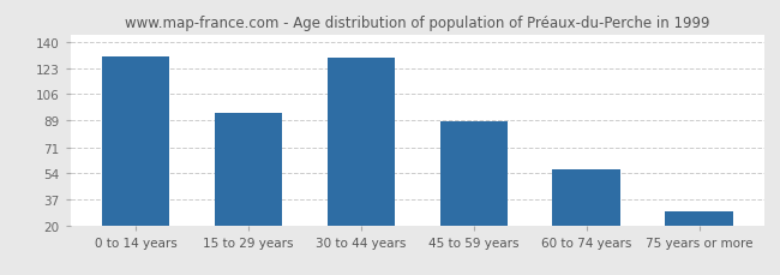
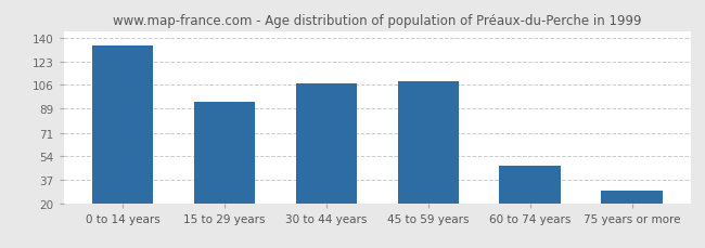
0 to 14 years: 131 -> 135
30 to 44 years: 130 -> 107
45 to 59 years: 88 -> 109
60 to 74 years: 57 -> 47
